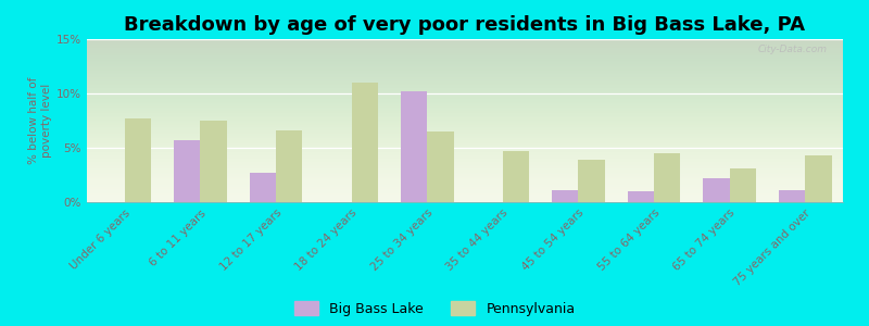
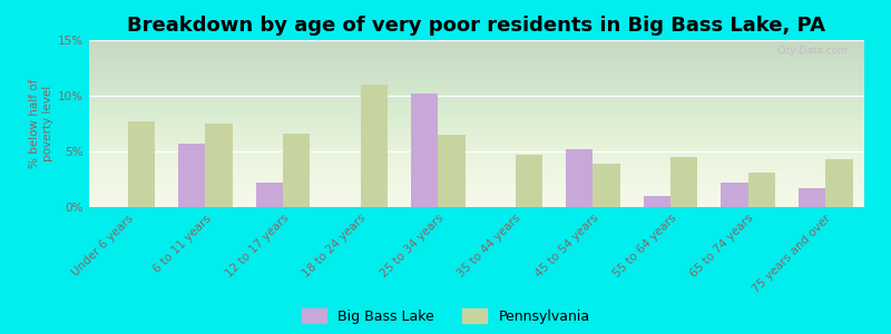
Big Bass Lake/12 to 17 years: 2.7% -> 2.2%
Big Bass Lake/45 to 54 years: 1.1% -> 5.2%
Big Bass Lake/75 years and over: 1.1% -> 1.7%
